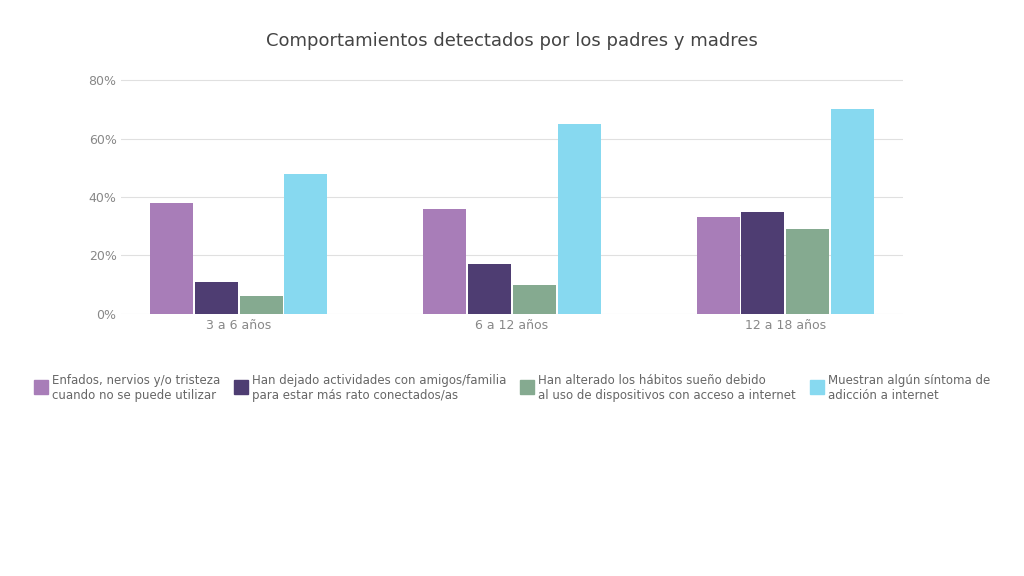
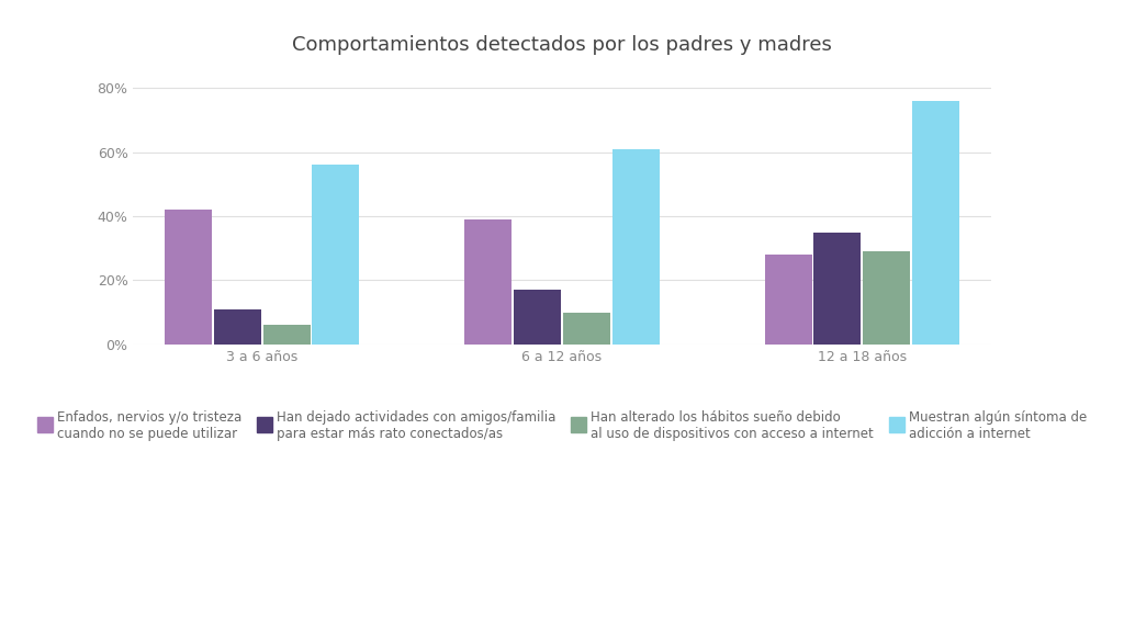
Enfados, nervios y/o tristeza cuando no se puede utilizar/3 a 6 años: 38% -> 42%
Muestran algún síntoma de adicción a internet/3 a 6 años: 48% -> 56%
Enfados, nervios y/o tristeza cuando no se puede utilizar/6 a 12 años: 36% -> 39%
Muestran algún síntoma de adicción a internet/6 a 12 años: 65% -> 61%
Enfados, nervios y/o tristeza cuando no se puede utilizar/12 a 18 años: 33% -> 28%
Muestran algún síntoma de adicción a internet/12 a 18 años: 70% -> 76%
